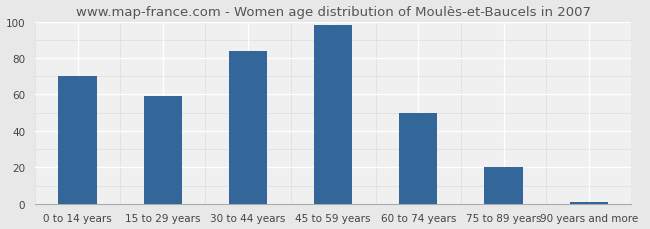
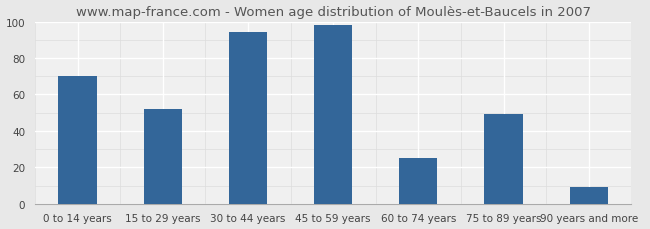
15 to 29 years: 59 -> 52
30 to 44 years: 84 -> 94
60 to 74 years: 50 -> 25
75 to 89 years: 20 -> 49
90 years and more: 1 -> 9
